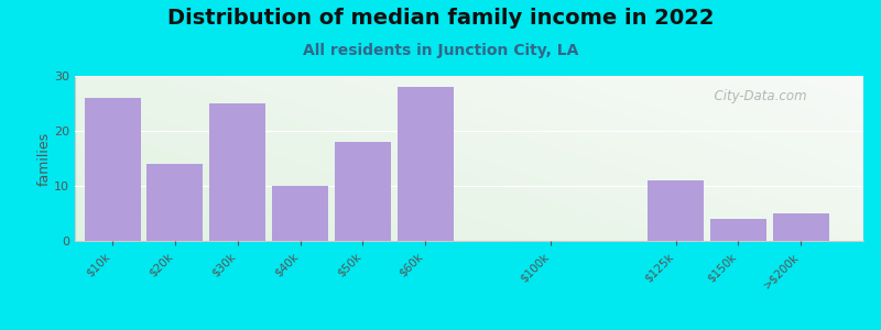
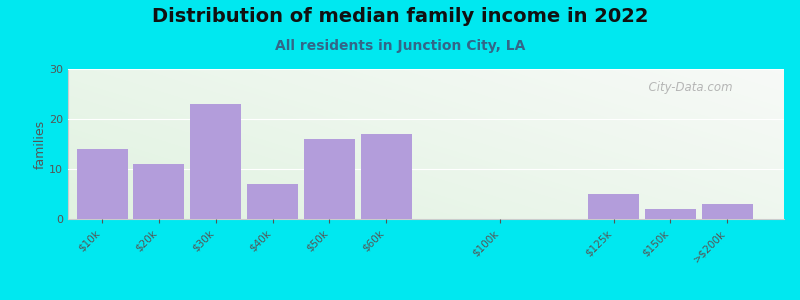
$10k: 26 -> 14
$20k: 14 -> 11
$30k: 25 -> 23
$40k: 10 -> 7
$50k: 18 -> 16
$60k: 28 -> 17
$125k: 11 -> 5
$150k: 4 -> 2
>$200k: 5 -> 3
